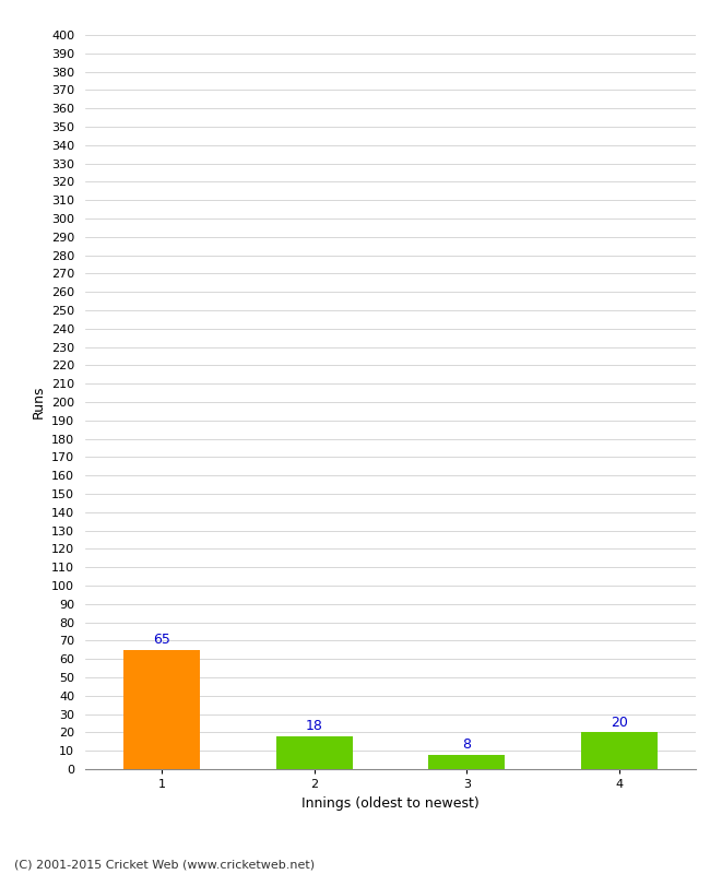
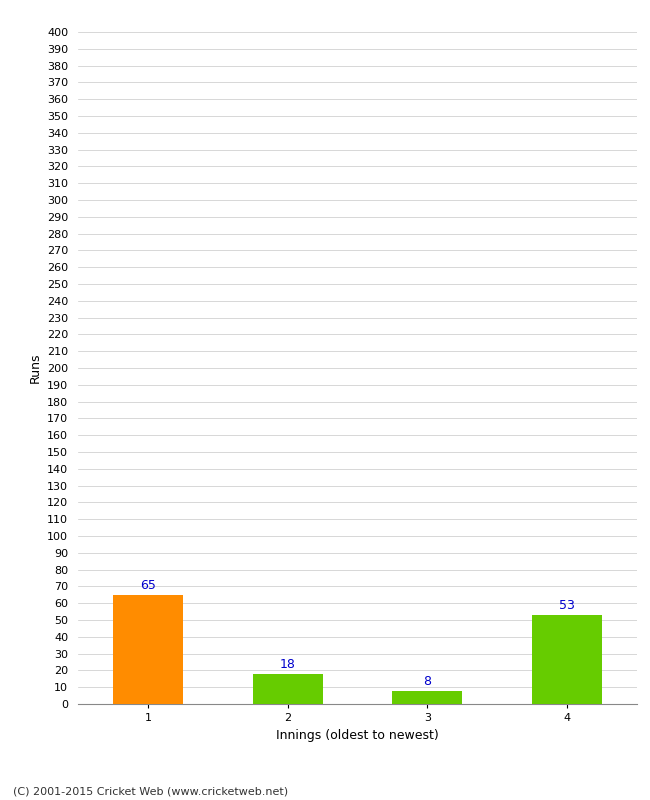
4: 20 -> 53
